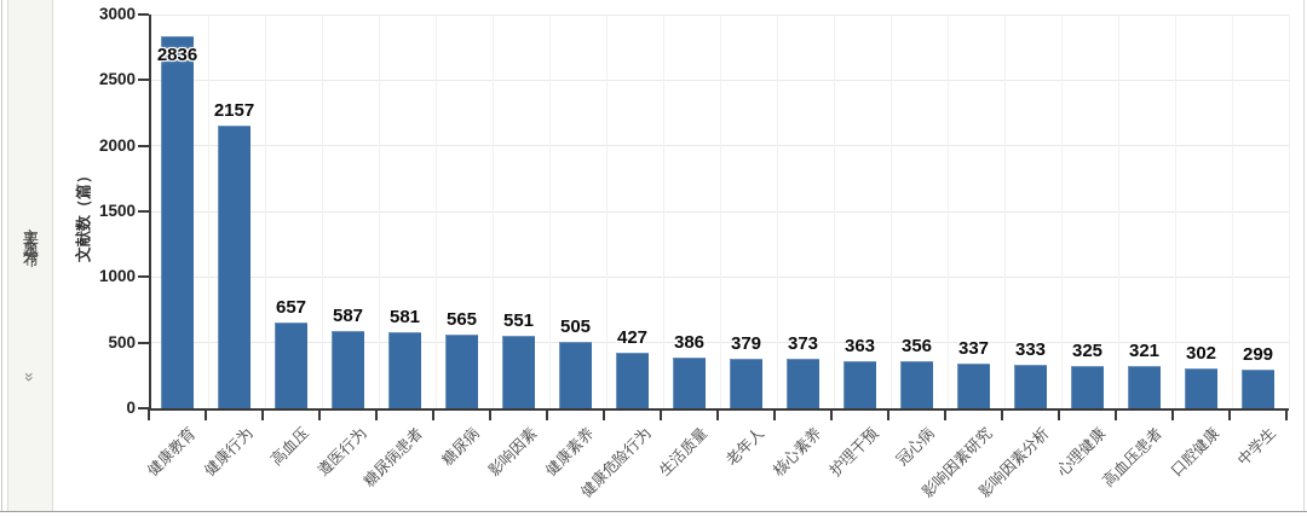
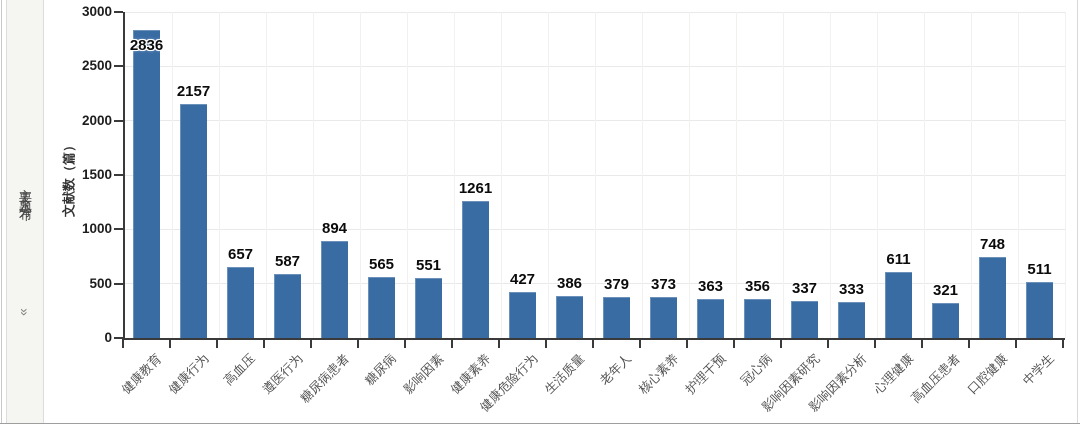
糖尿病患者: 581 -> 894
健康素养: 505 -> 1261
心理健康: 325 -> 611
口腔健康: 302 -> 748
中学生: 299 -> 511
